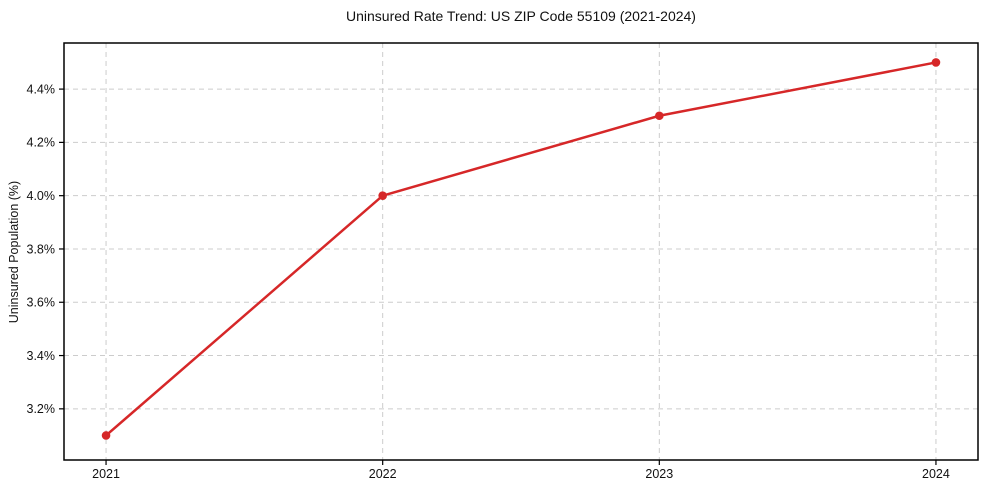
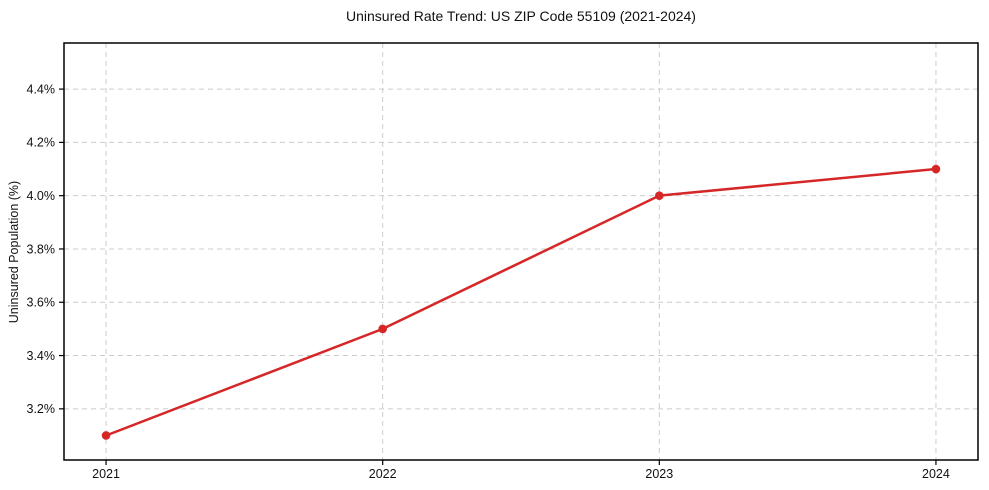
2022: 4.0% -> 3.5%
2023: 4.3% -> 4.0%
2024: 4.5% -> 4.1%
